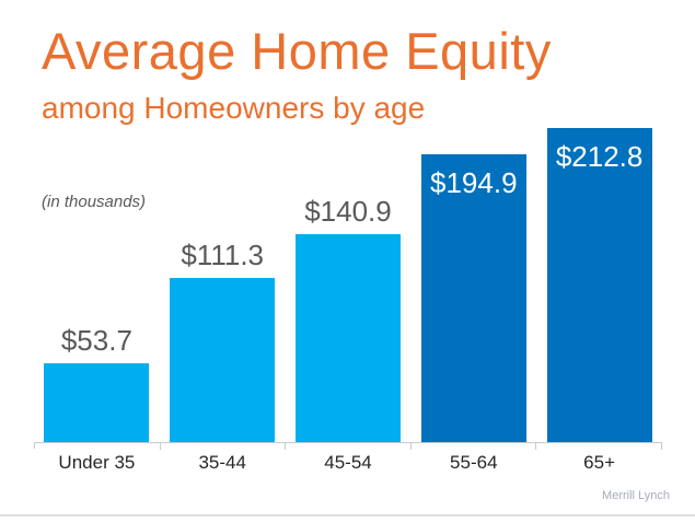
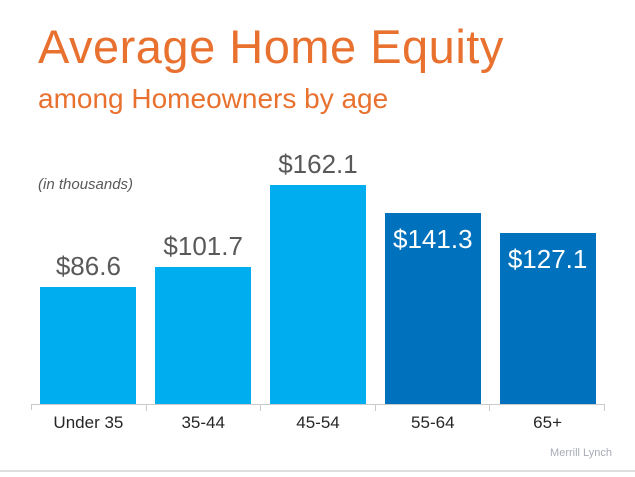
Under 35: $53.7 -> $86.6
35-44: $111.3 -> $101.7
45-54: $140.9 -> $162.1
55-64: $194.9 -> $141.3
65+: $212.8 -> $127.1
